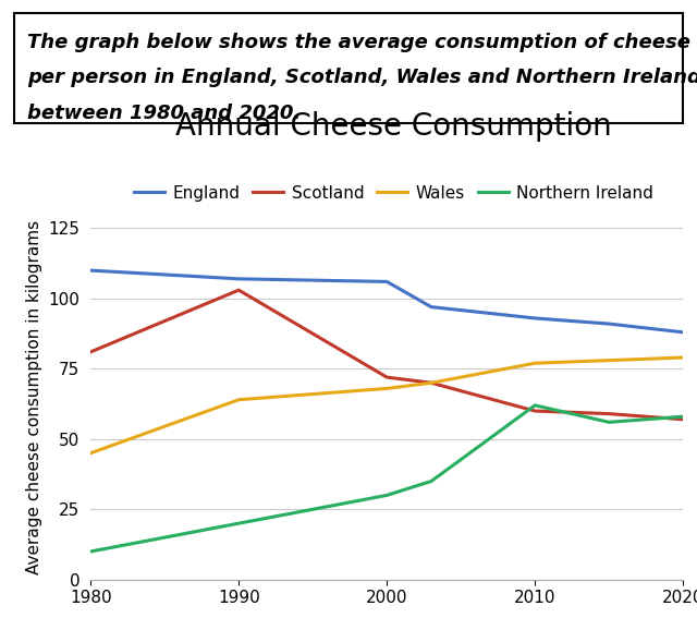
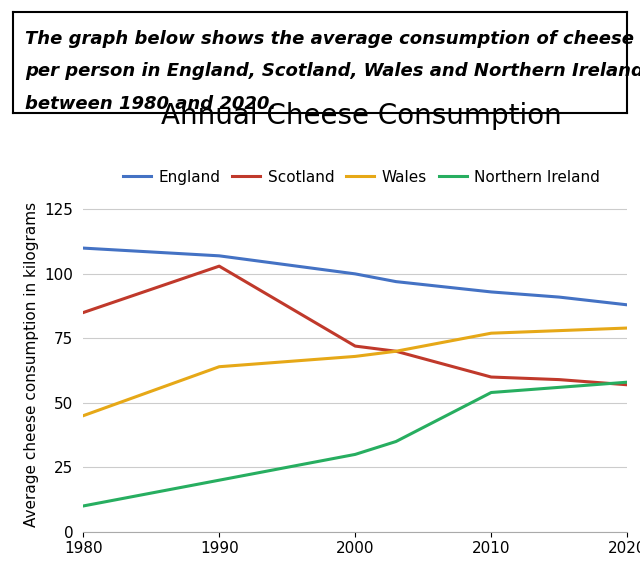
Scotland/1980: 81 -> 85
England/2000: 106 -> 100
Northern Ireland/2010: 62 -> 54
